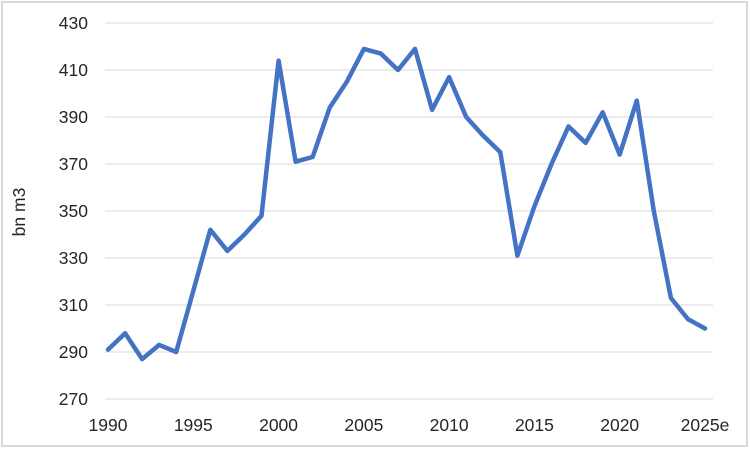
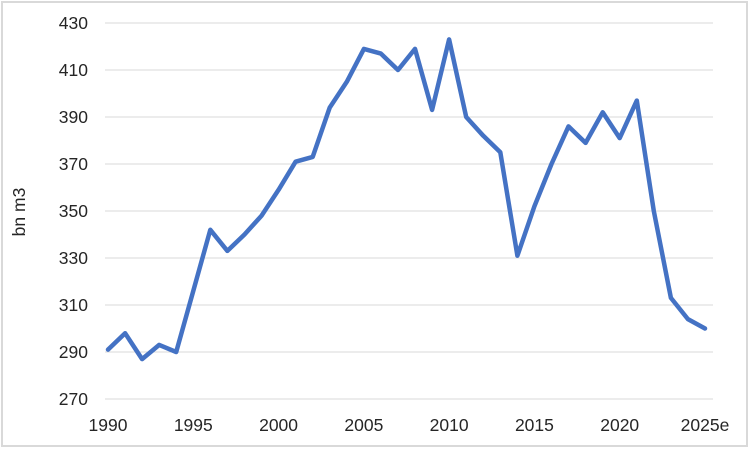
2000: 414 -> 359
2010: 407 -> 423
2020: 374 -> 381
